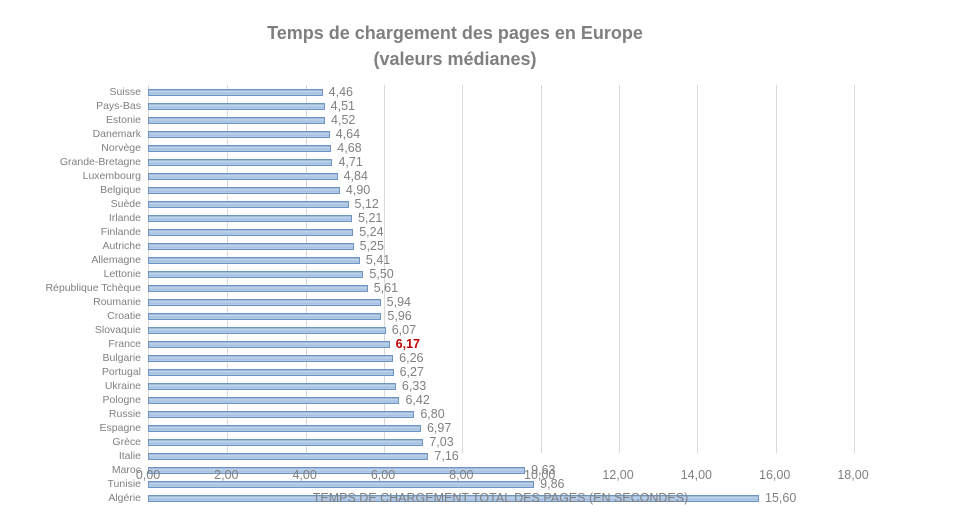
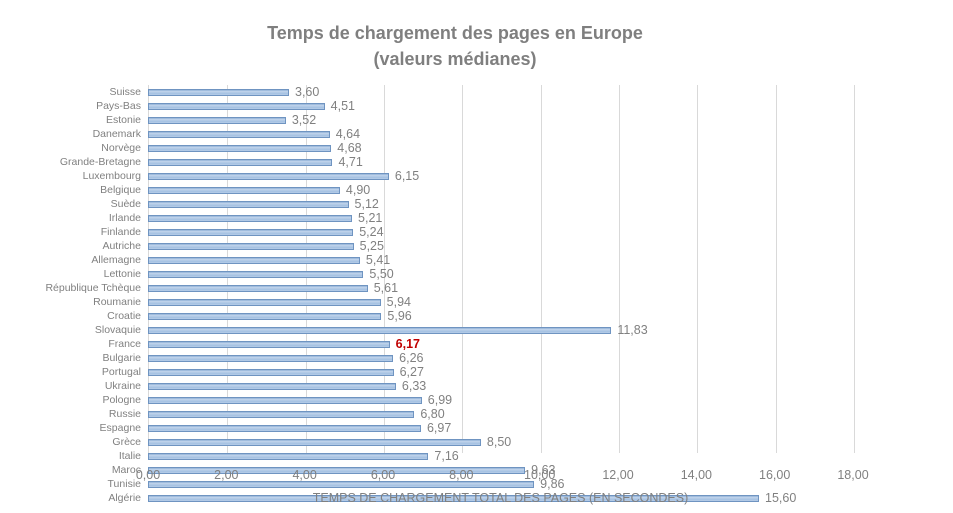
Suisse: 4,46 -> 3,60
Estonie: 4,52 -> 3,52
Luxembourg: 4,84 -> 6,15
Slovaquie: 6,07 -> 11,83
Pologne: 6,42 -> 6,99
Grèce: 7,03 -> 8,50
